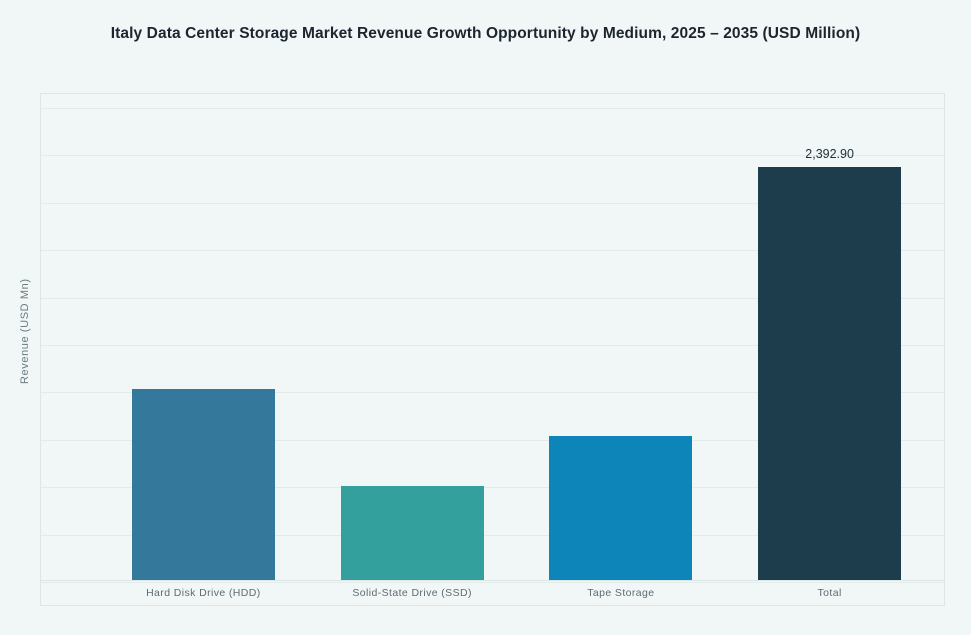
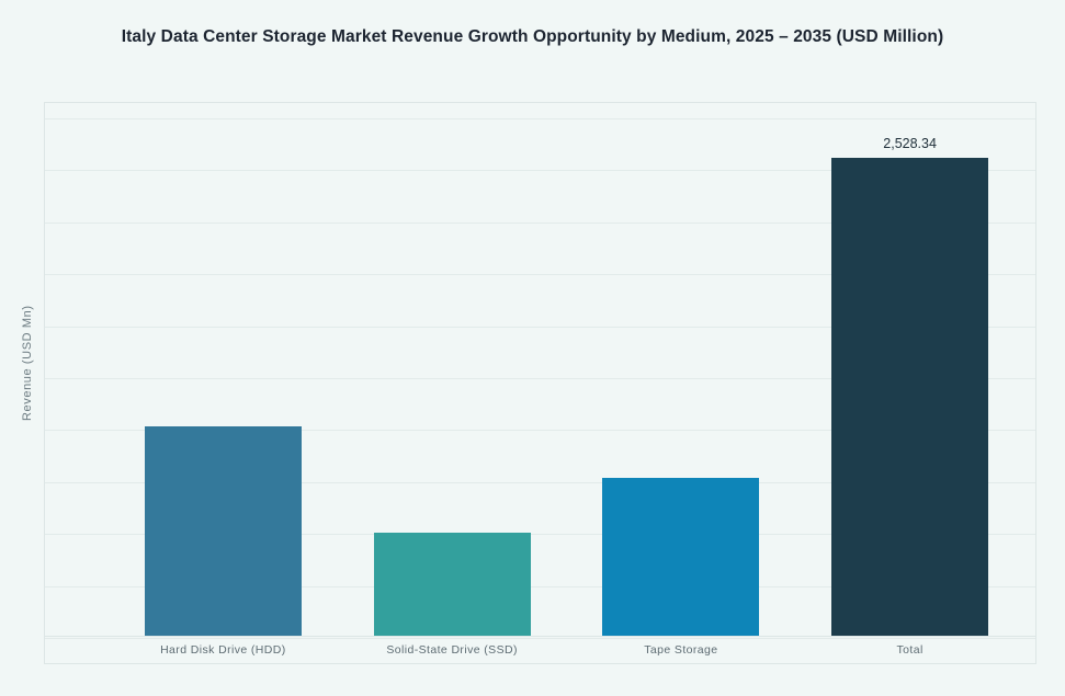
Total: 2,392.90 -> 2,528.34
